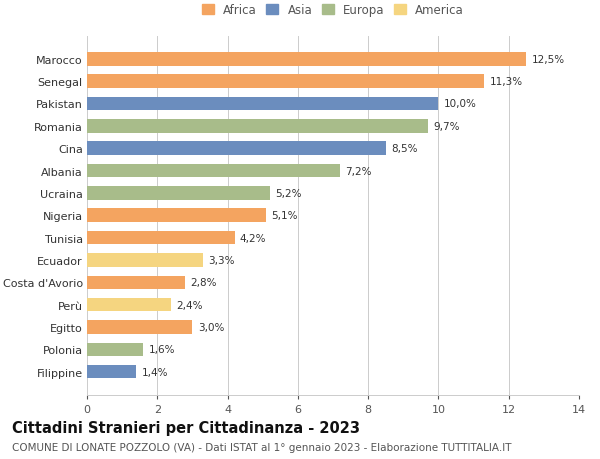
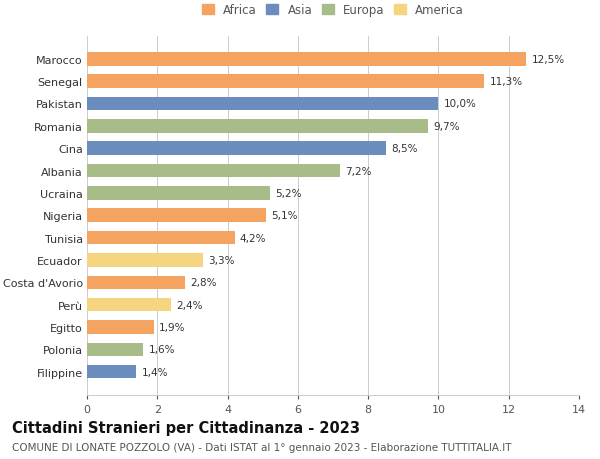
Egitto: 3,0% -> 1,9%
